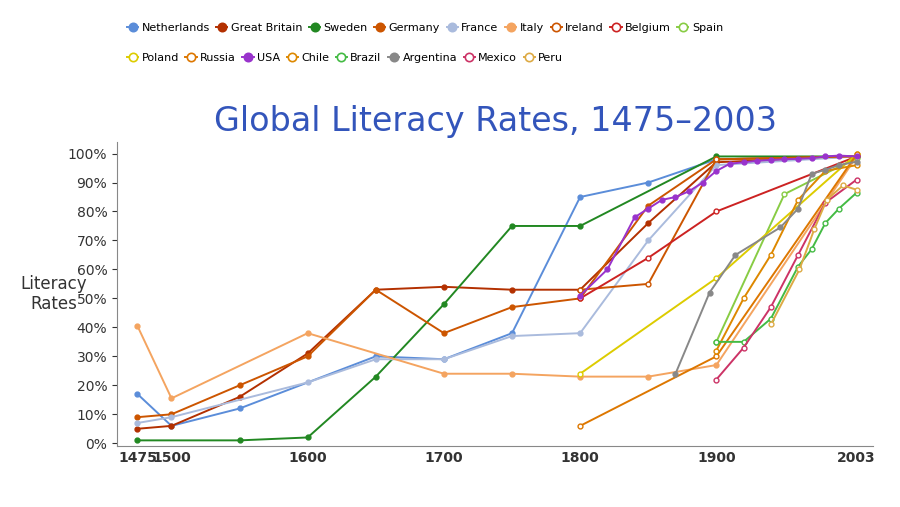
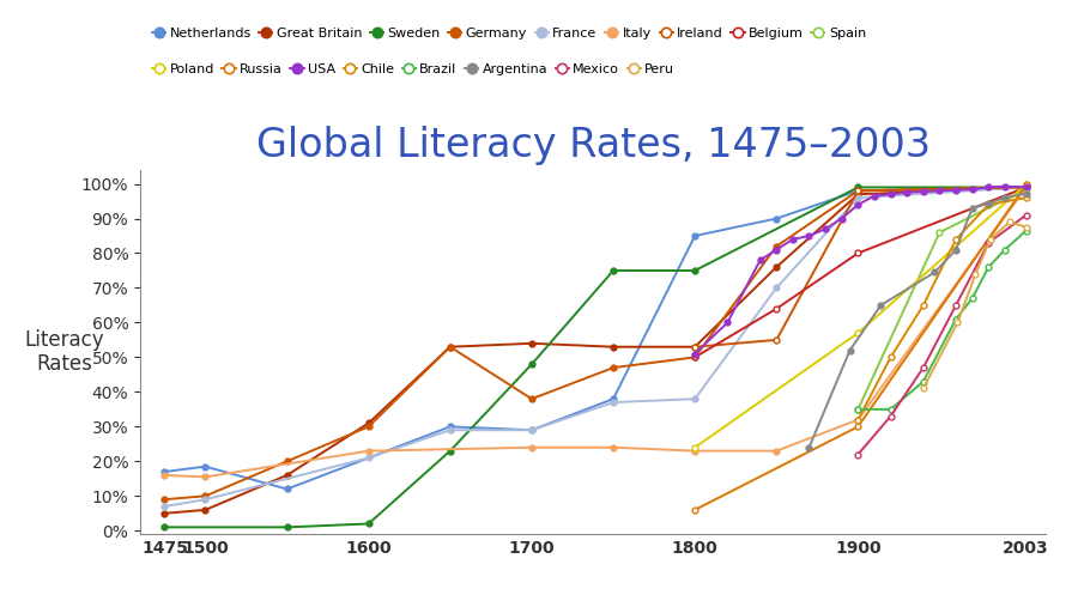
Italy/1475: 40.5% -> 16.0%
Netherlands/1500: 6.0% -> 18.5%
Italy/1600: 38.0% -> 23.0%
Italy/1900: 27.0% -> 32.0%
